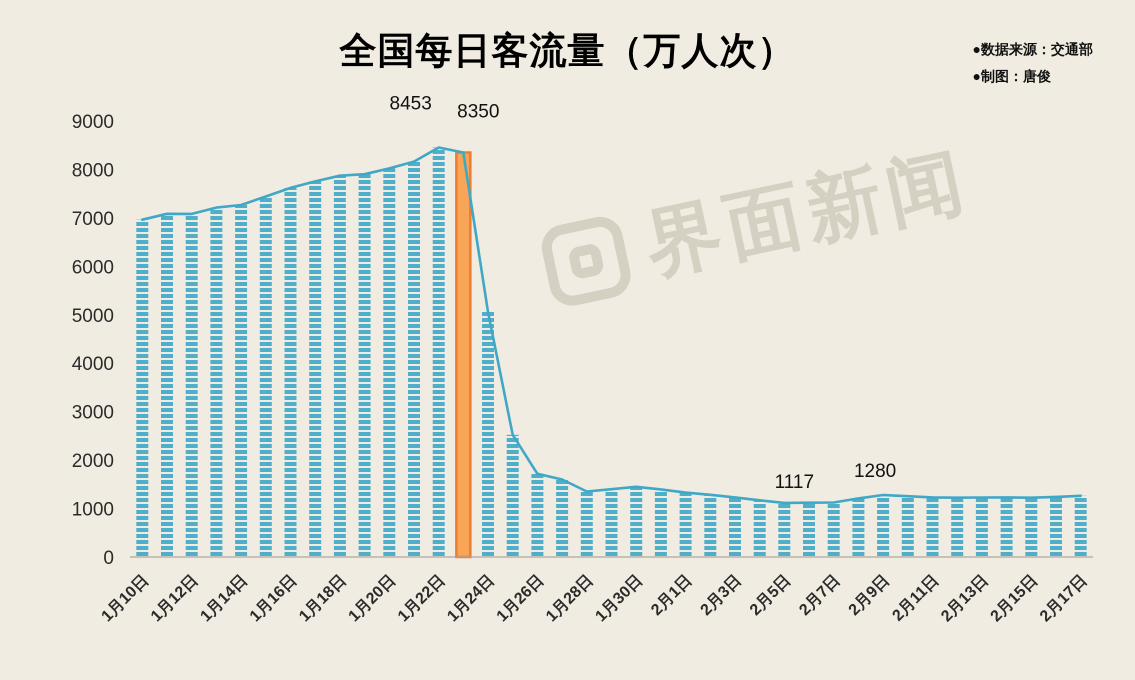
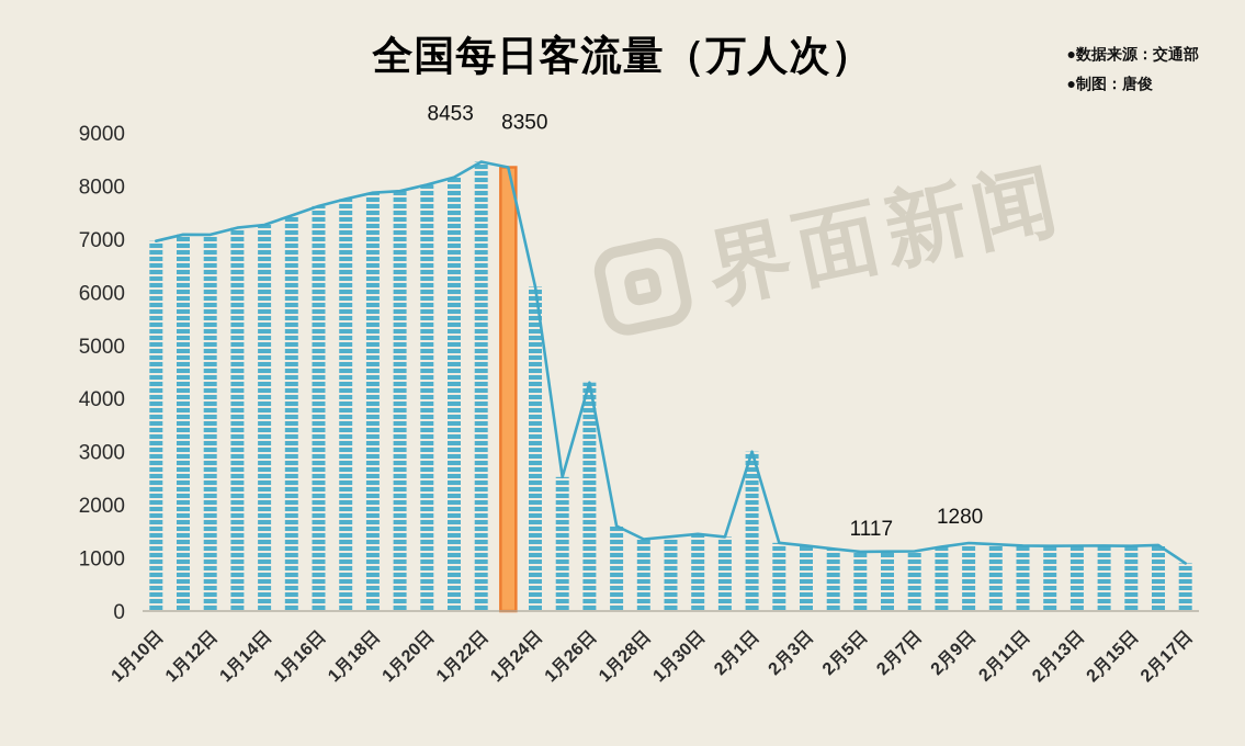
1月24日: 5100 -> 6100
1月26日: 1700 -> 4300
2月1日: 1300 -> 3000
2月17日: 1300 -> 900
